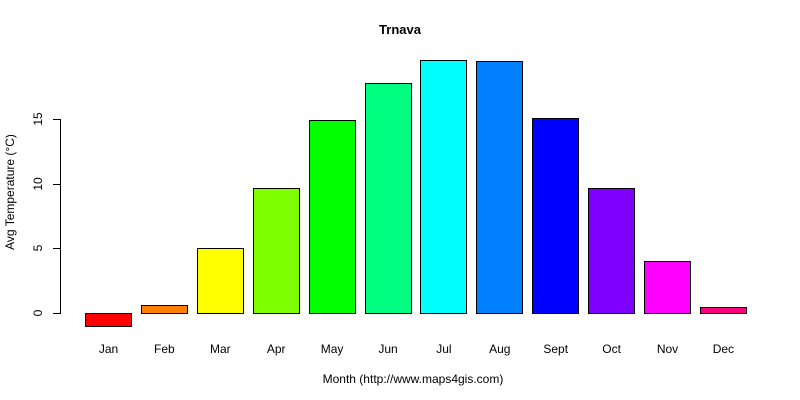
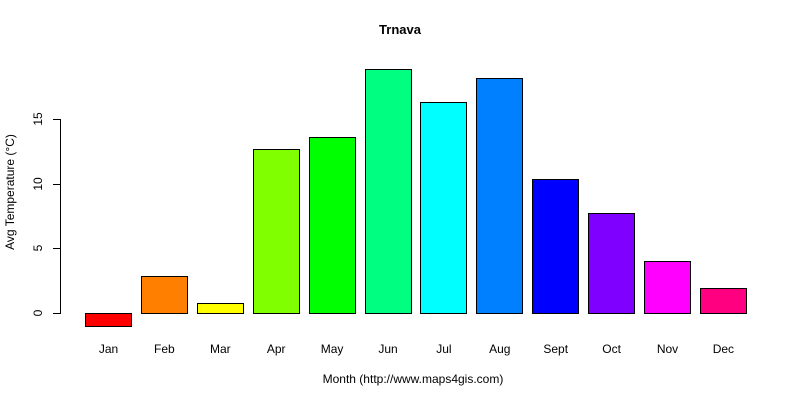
Feb: 0.6 -> 2.9
Mar: 5.0 -> 0.8
Apr: 9.7 -> 12.7
May: 14.9 -> 13.6
Jun: 17.8 -> 18.9
Jul: 19.6 -> 16.3
Aug: 19.5 -> 18.2
Sept: 15.1 -> 10.4
Oct: 9.7 -> 7.7
Dec: 0.5 -> 1.9
